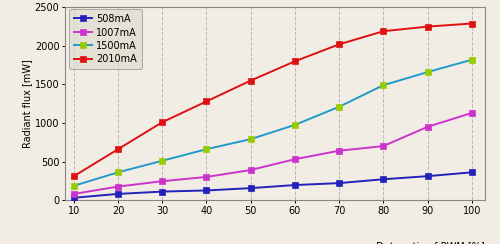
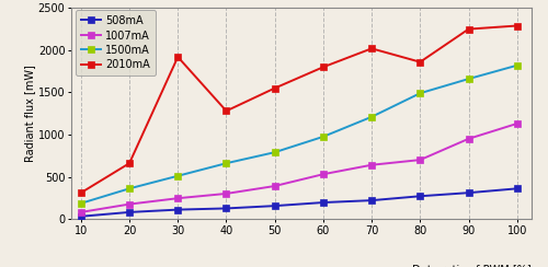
2010mA/30: 1010 -> 1920
2010mA/80: 2190 -> 1860
